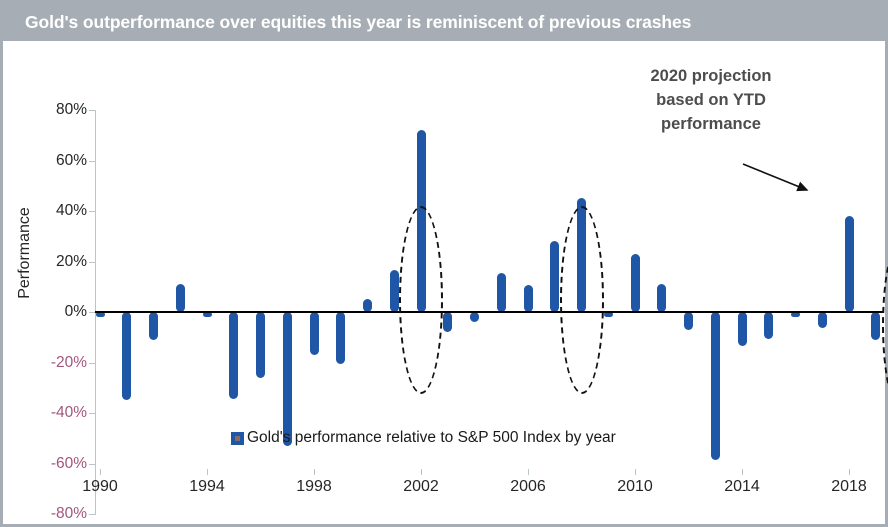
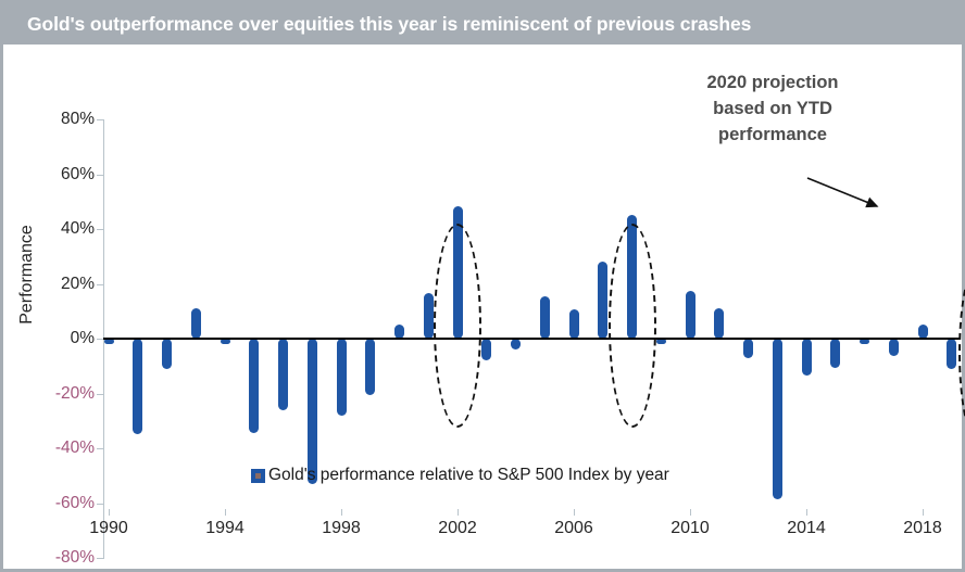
1998: -17% -> -28%
2002: 72% -> 48%
2010: 23% -> 18%
2018: 38% -> 5%
